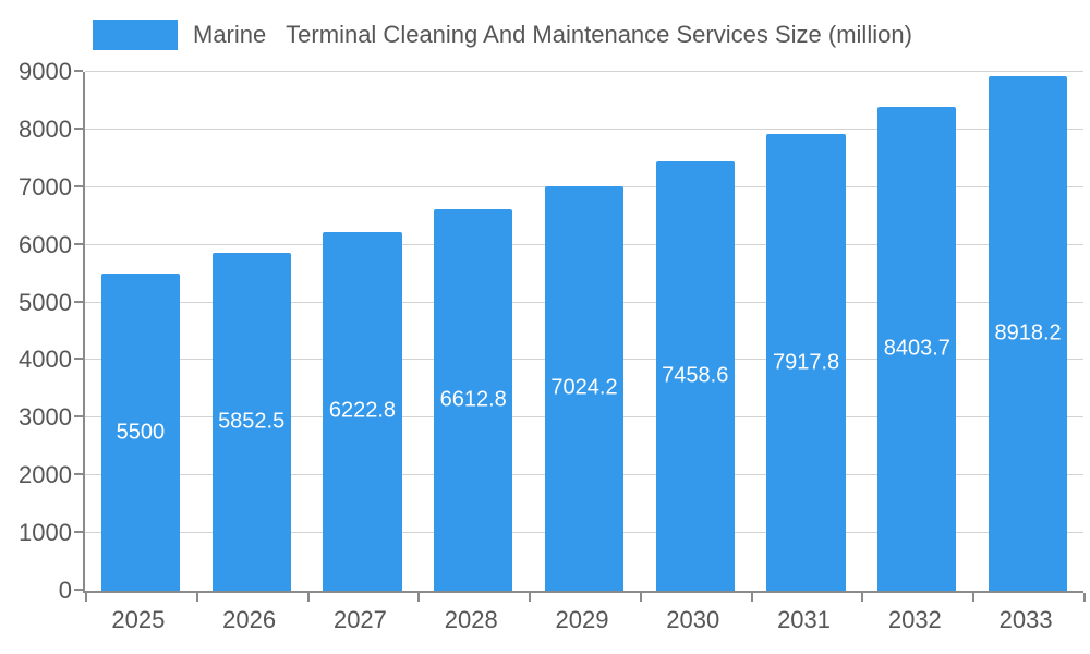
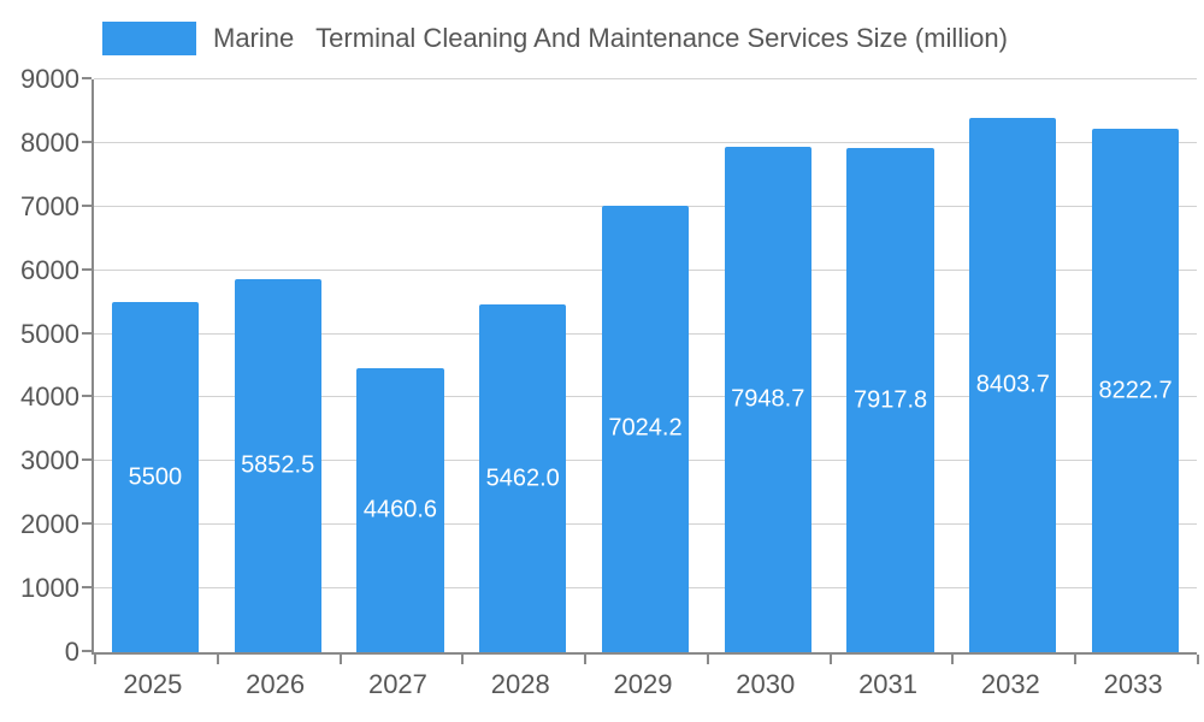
2027: 6222.8 -> 4460.6
2028: 6612.8 -> 5462.0
2030: 7458.6 -> 7948.7
2033: 8918.2 -> 8222.7
